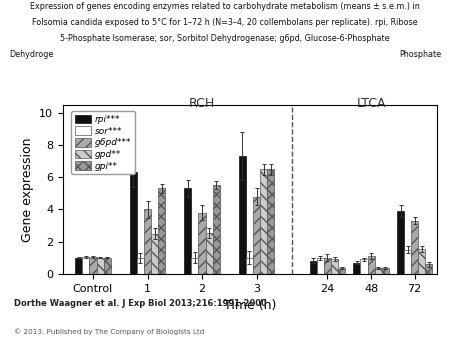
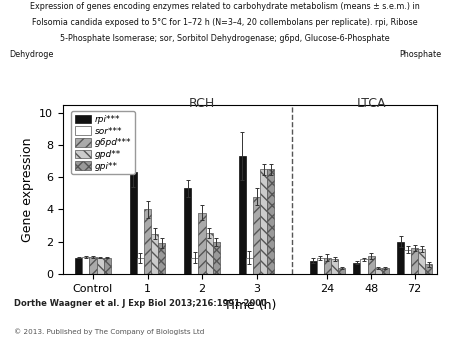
gpi**/1: 5.3 -> 1.9
gpi**/2: 5.5 -> 2.0
rpi***/72: 3.9 -> 2.0
g6pd***/72: 3.3 -> 1.6
